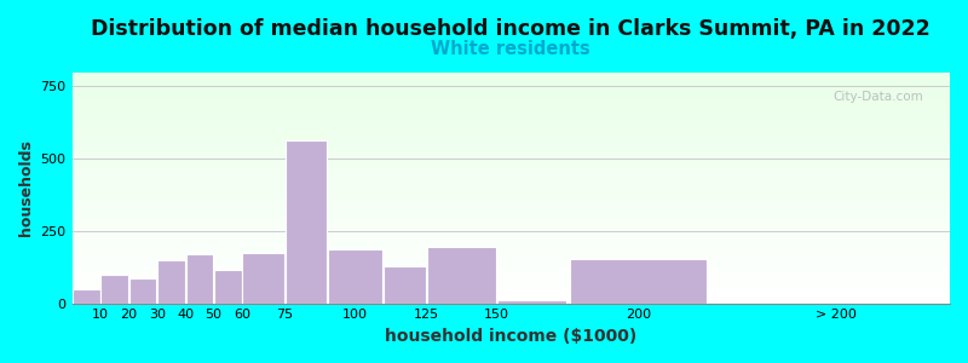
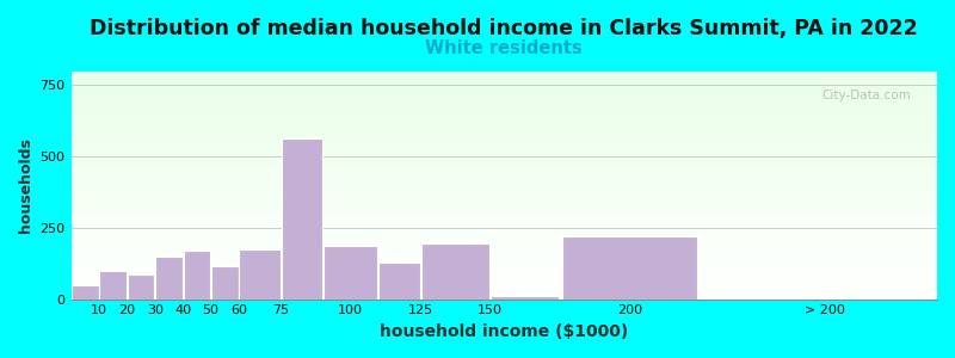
200: 155 -> 220
